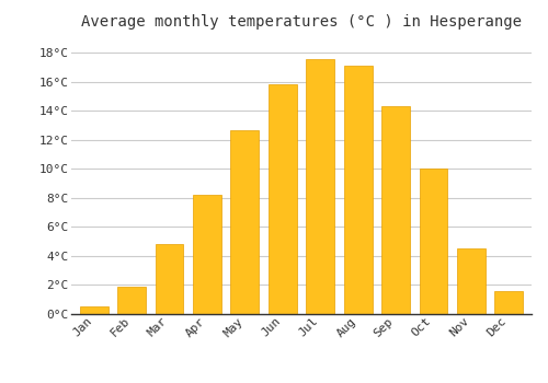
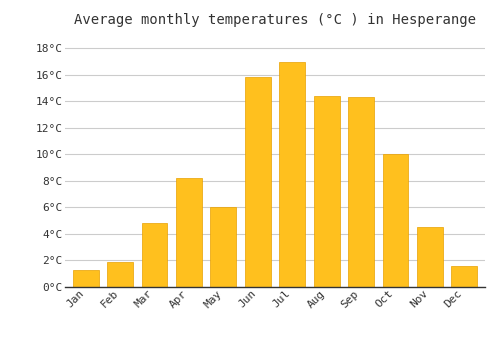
Jan: 0.5°C -> 1.3°C
May: 12.7°C -> 6.0°C
Jul: 17.6°C -> 17.0°C
Aug: 17.1°C -> 14.4°C
